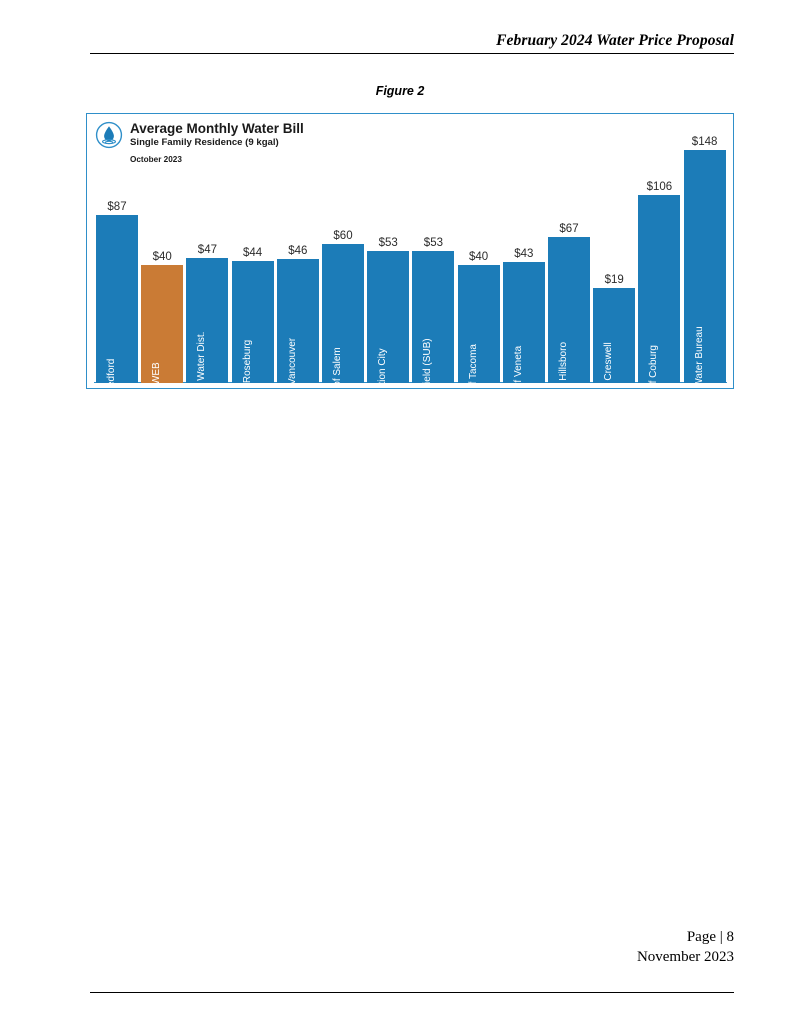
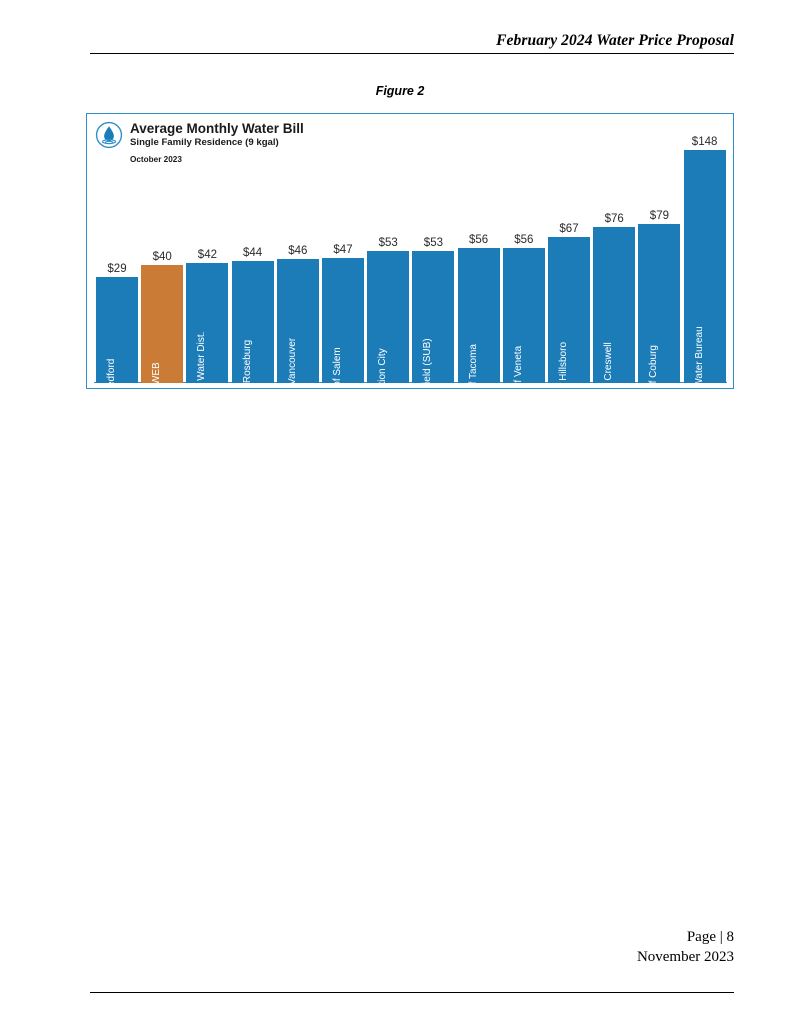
Medford: $87 -> $29
Rainbow Water Dist.: $47 -> $42
City of Salem: $60 -> $47
City of Tacoma: $40 -> $56
City of Veneta: $43 -> $56
City of Creswell: $19 -> $76
City of Coburg: $106 -> $79
